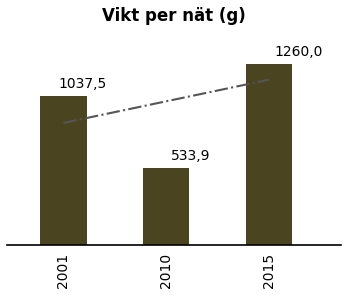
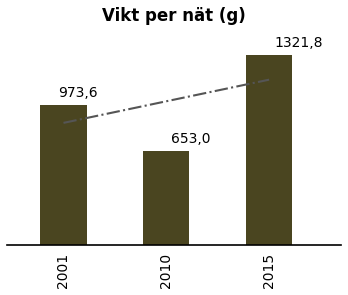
2001: 1037,5 -> 973,6
2010: 533,9 -> 653,0
2015: 1260,0 -> 1321,8
